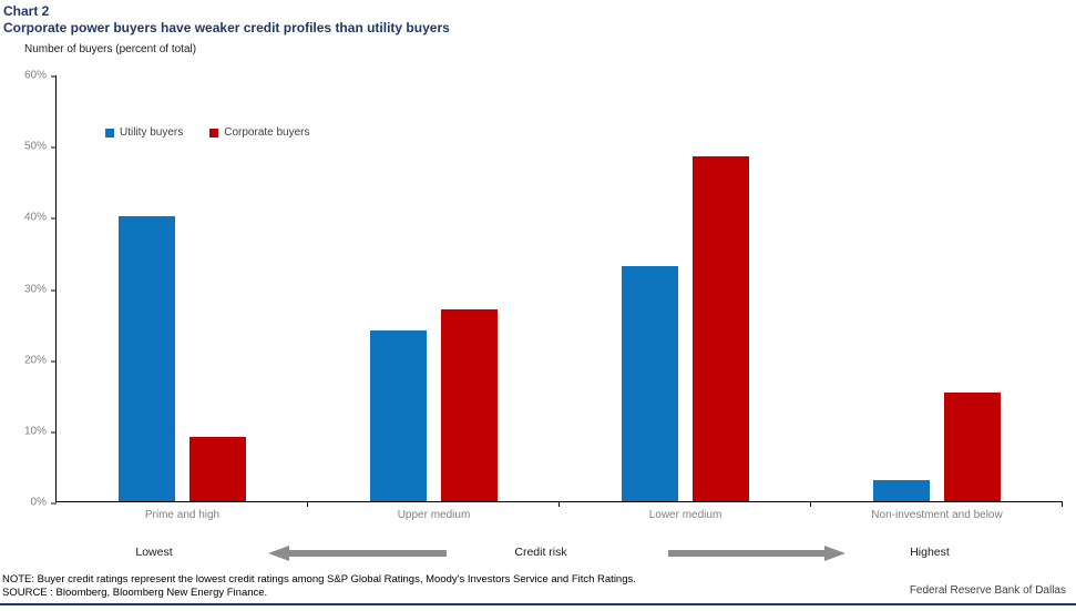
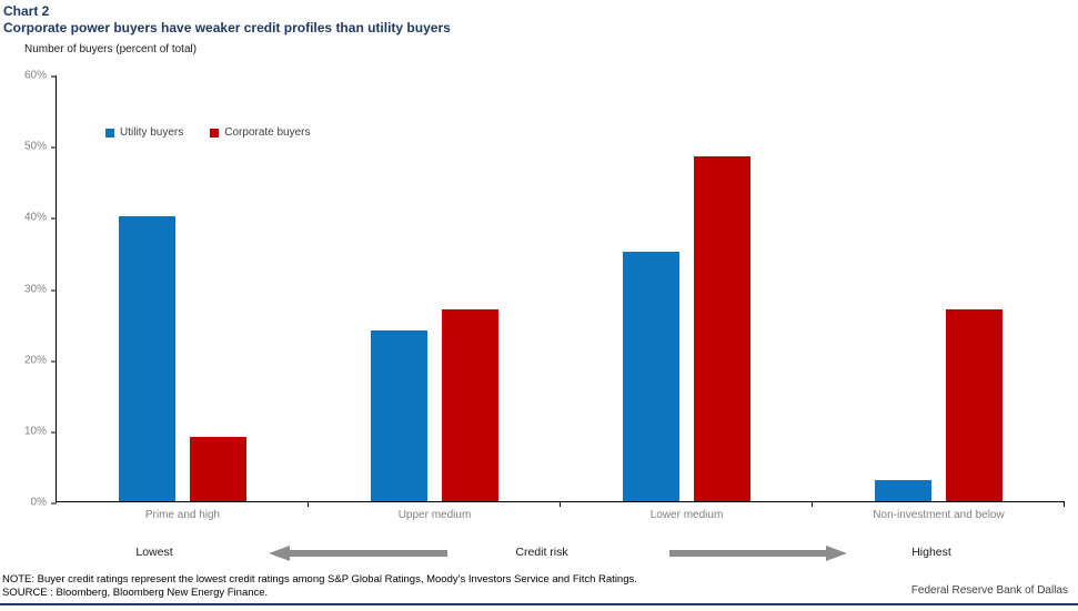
Utility buyers/Lower medium: 33% -> 35%
Corporate buyers/Non-investment and below: 15% -> 27%
